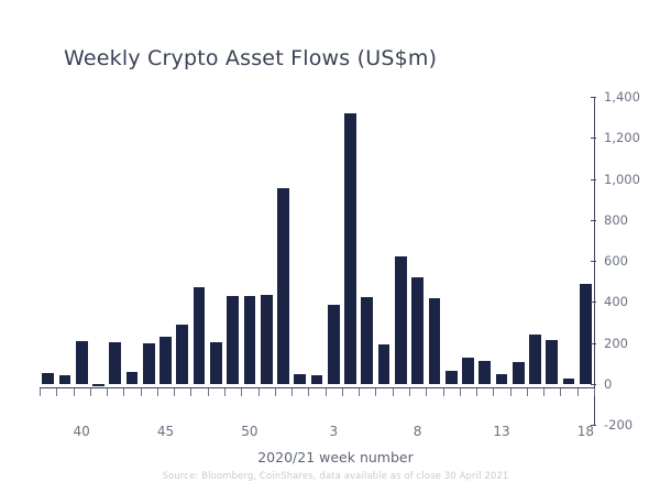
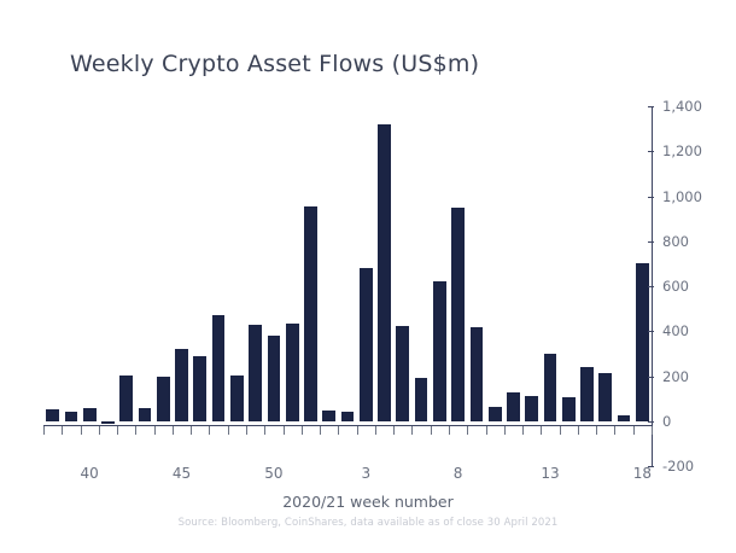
40: 210 -> 60
45: 230 -> 320
50: 430 -> 380
3: 380 -> 680
8: 520 -> 950
13: 40 -> 300
18: 480 -> 700
